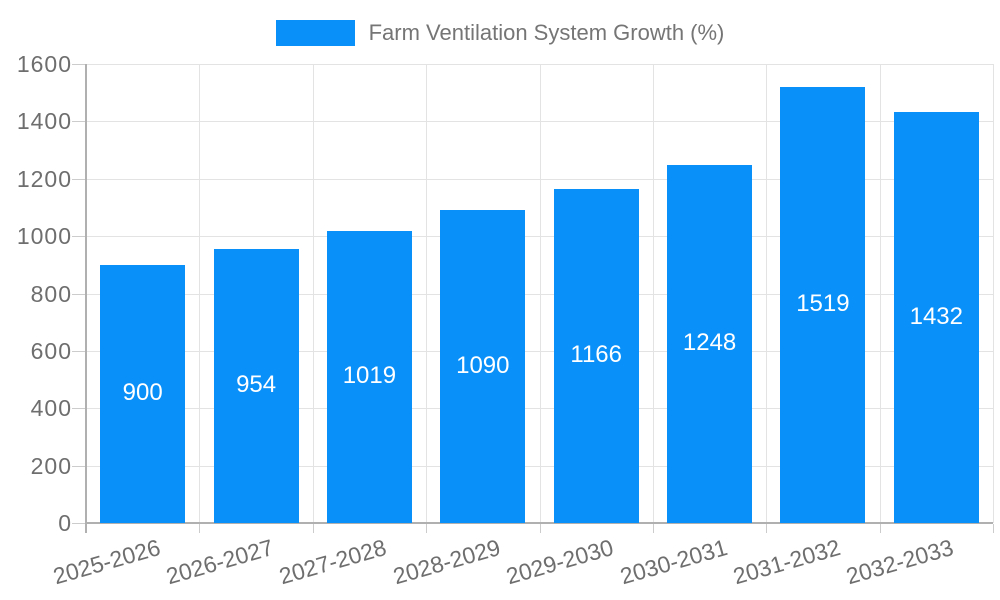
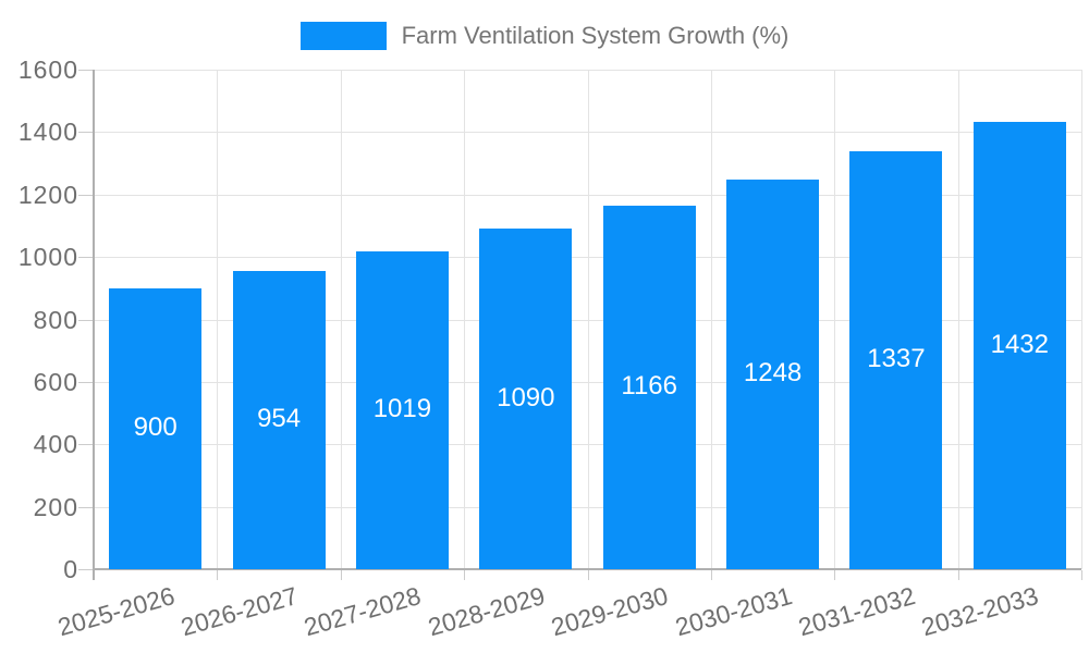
2031-2032: 1519 -> 1337
